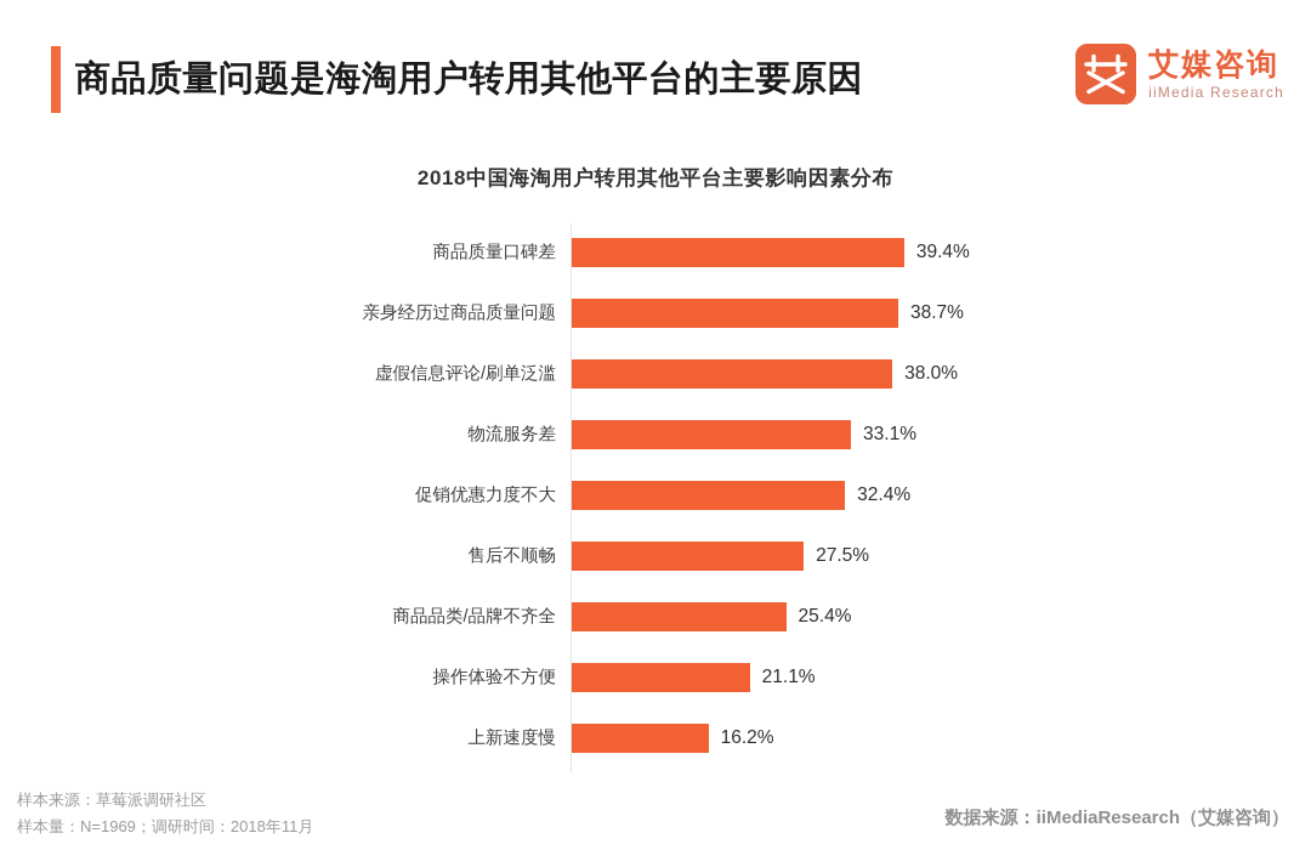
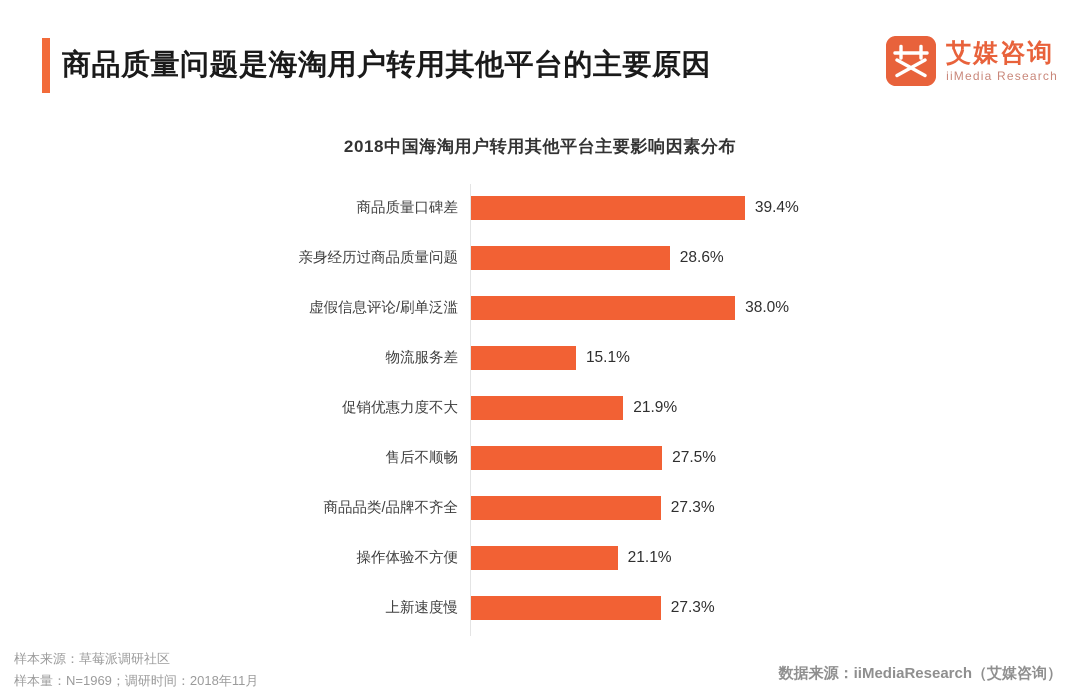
亲身经历过商品质量问题: 38.7% -> 28.6%
物流服务差: 33.1% -> 15.1%
促销优惠力度不大: 32.4% -> 21.9%
商品品类/品牌不齐全: 25.4% -> 27.3%
上新速度慢: 16.2% -> 27.3%
